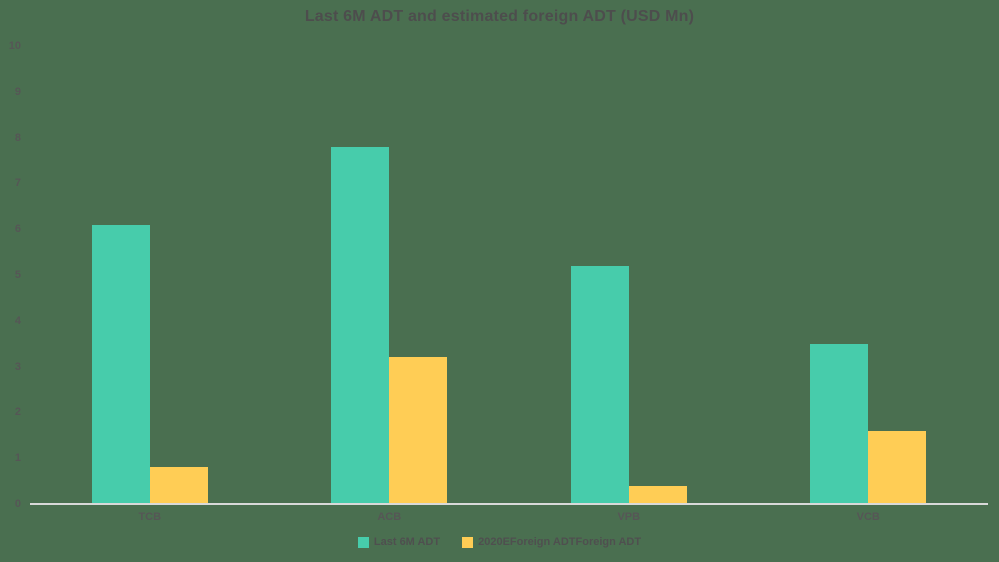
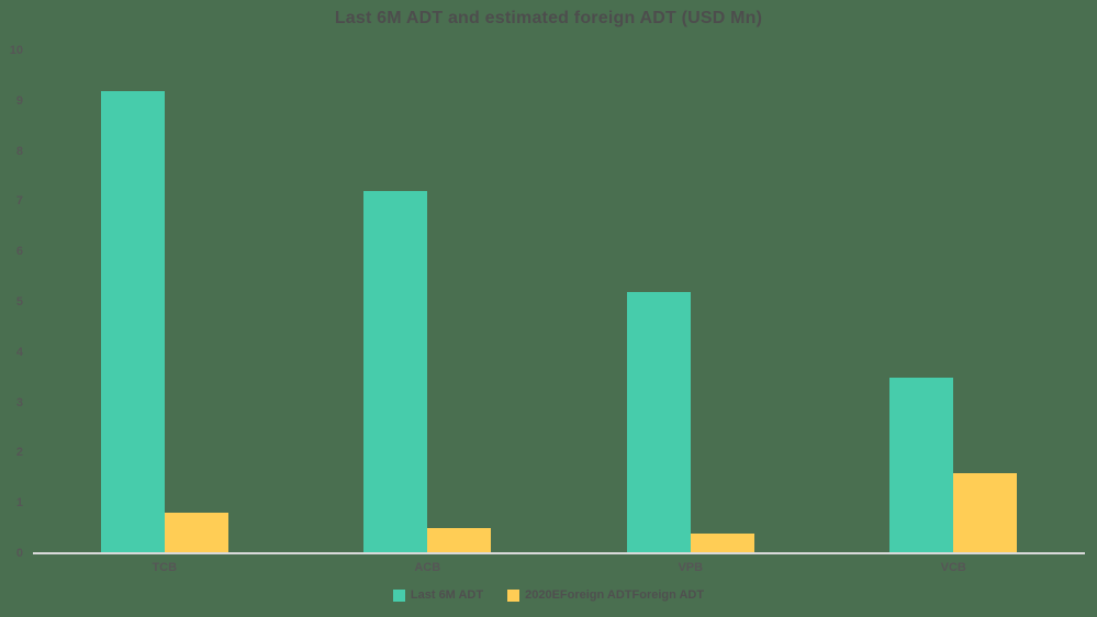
Last 6M ADT/TCB: 6.1 -> 9.2
Last 6M ADT/ACB: 7.8 -> 7.2
2020EForeign ADTForeign ADT/ACB: 3.2 -> 0.5
